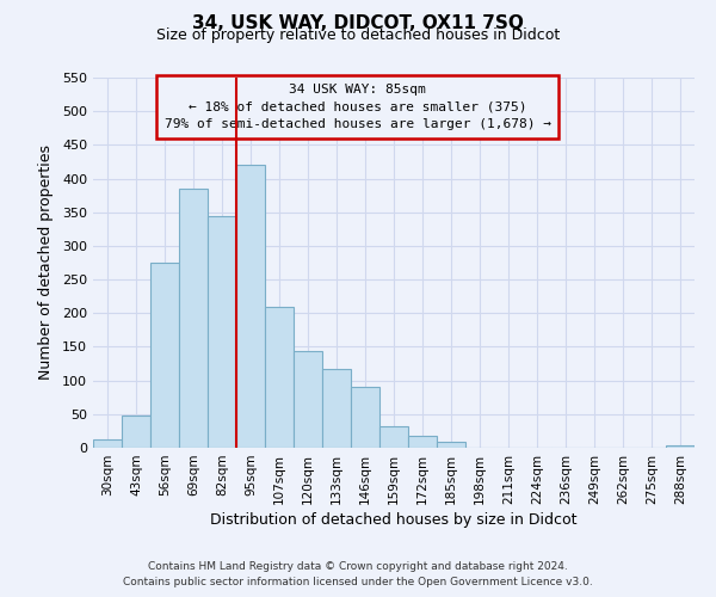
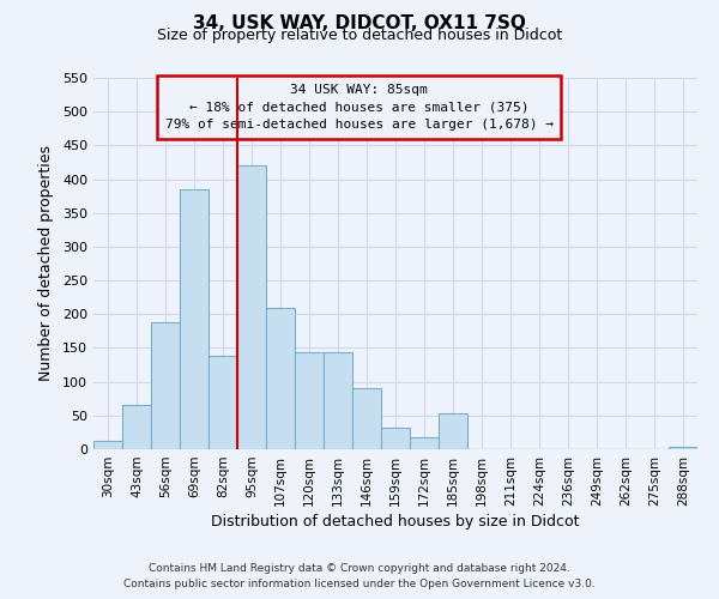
43sqm: 48 -> 66
56sqm: 275 -> 188
82sqm: 345 -> 138
133sqm: 117 -> 144
185sqm: 8 -> 54
